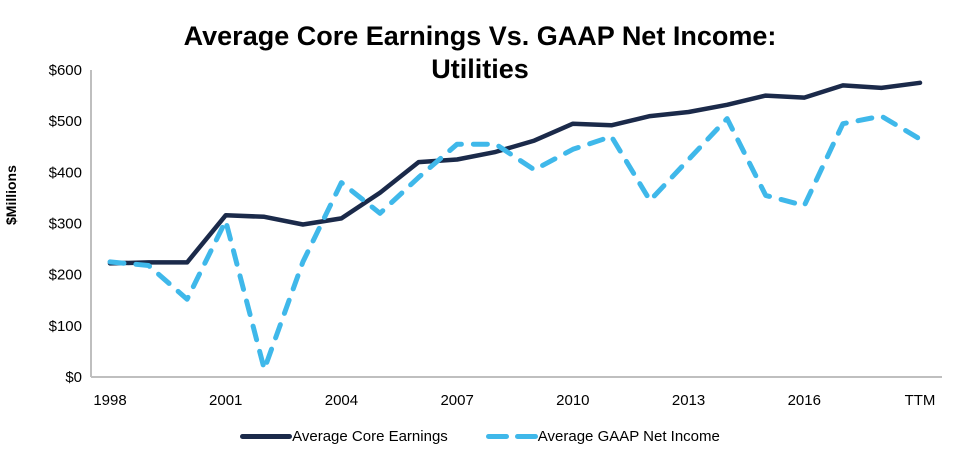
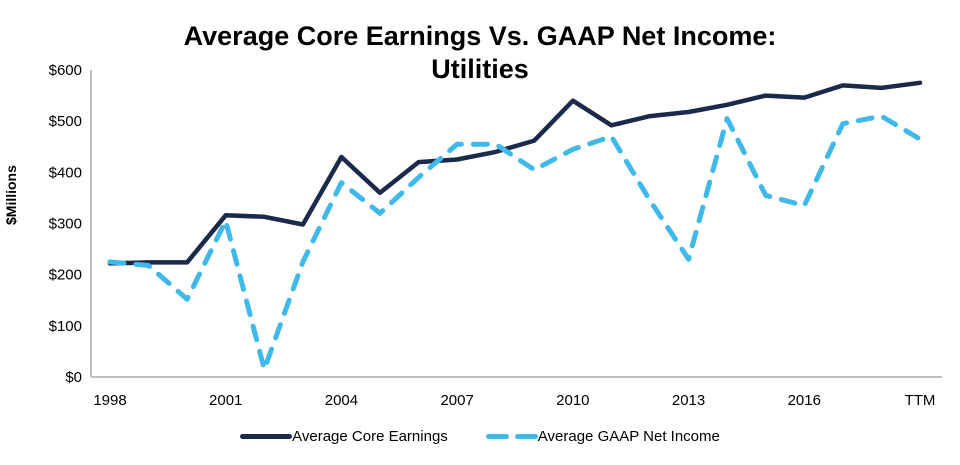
Average Core Earnings/2004: $310 -> $430
Average Core Earnings/2010: $500 -> $540
Average GAAP Net Income/2013: $420 -> $230
